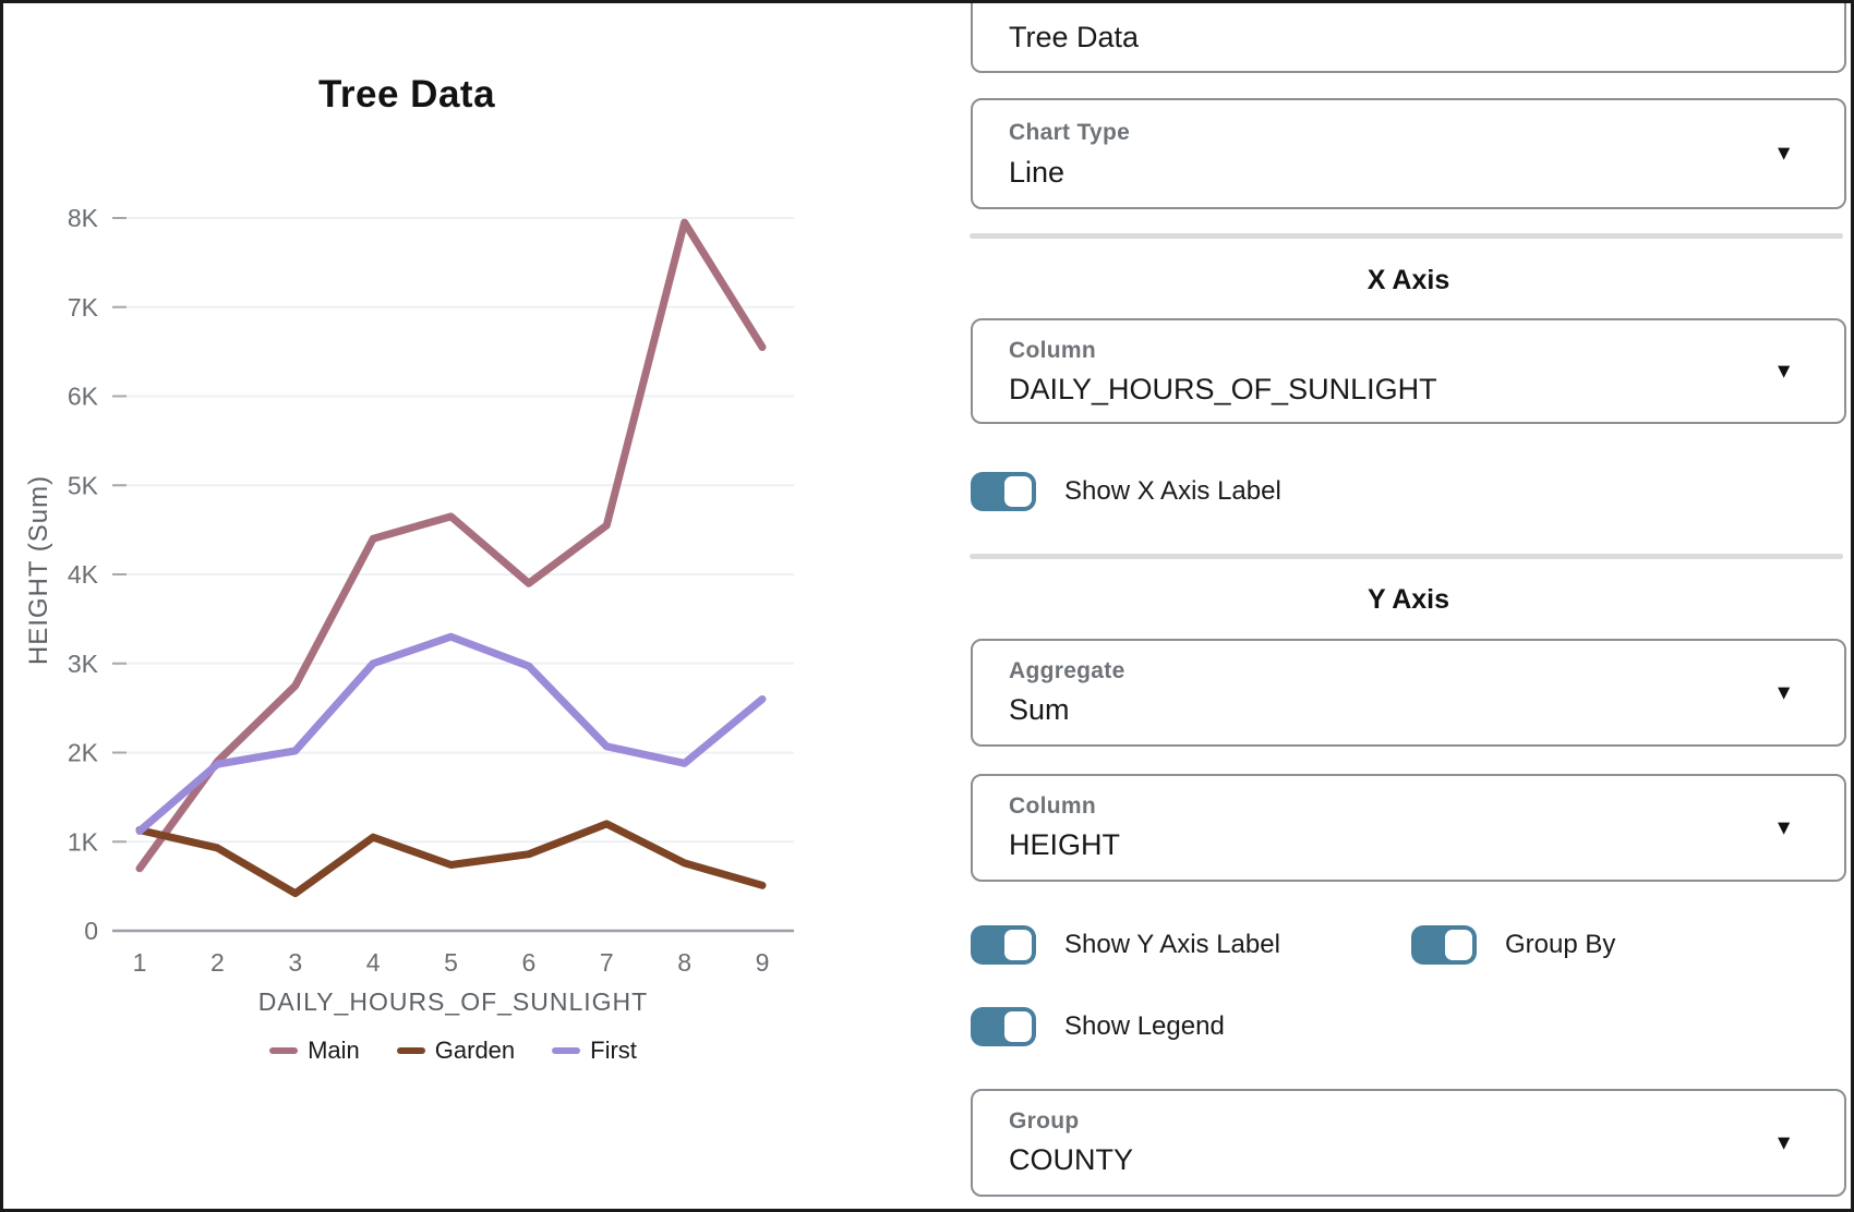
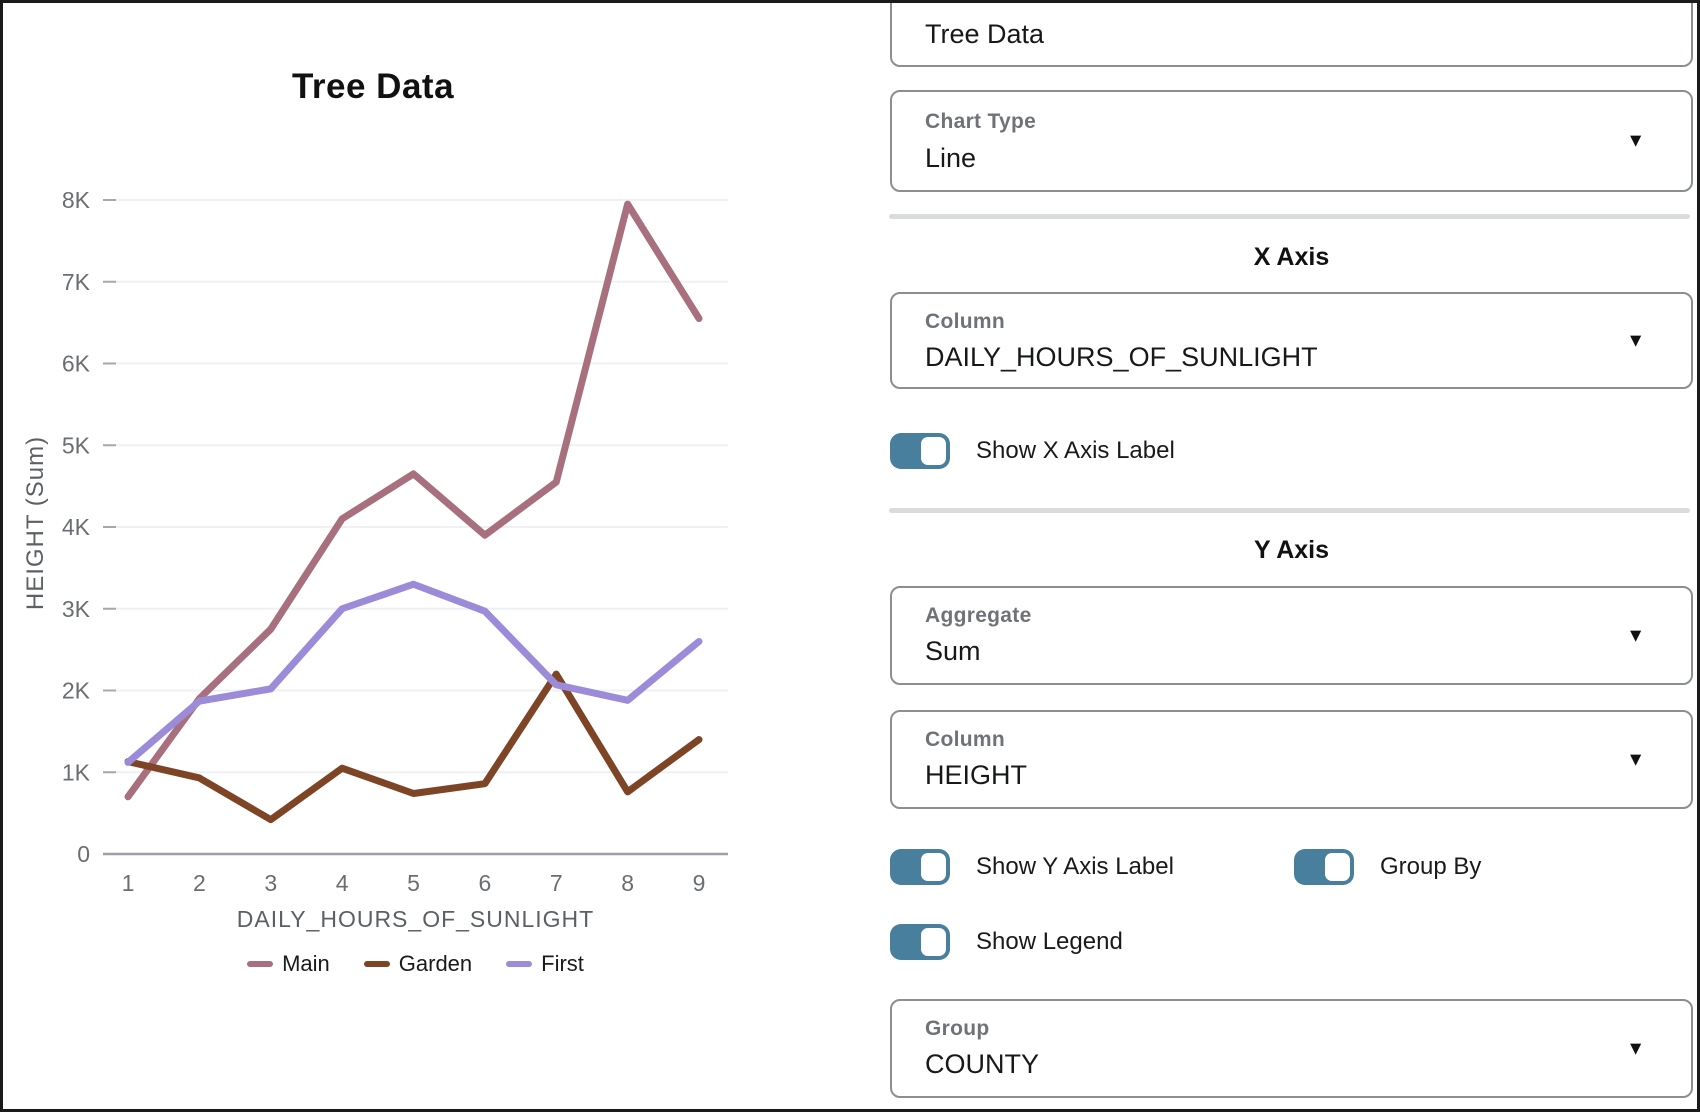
Main/4: 4.4K -> 4.1K
Garden/7: 1.2K -> 2.2K
Garden/9: 0.5K -> 1.4K
